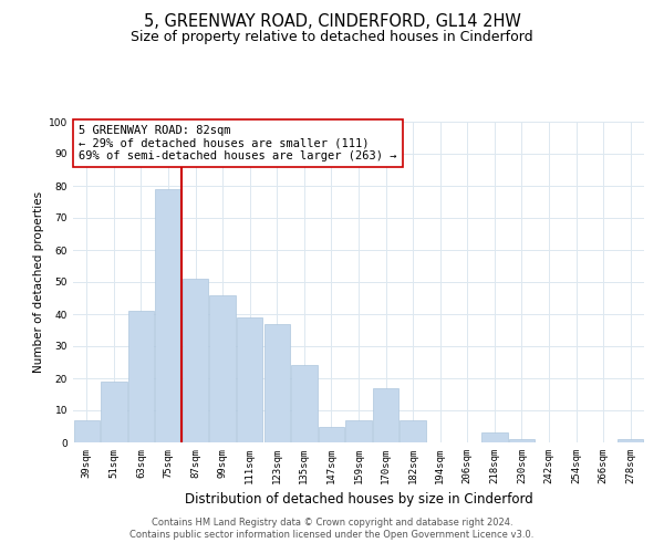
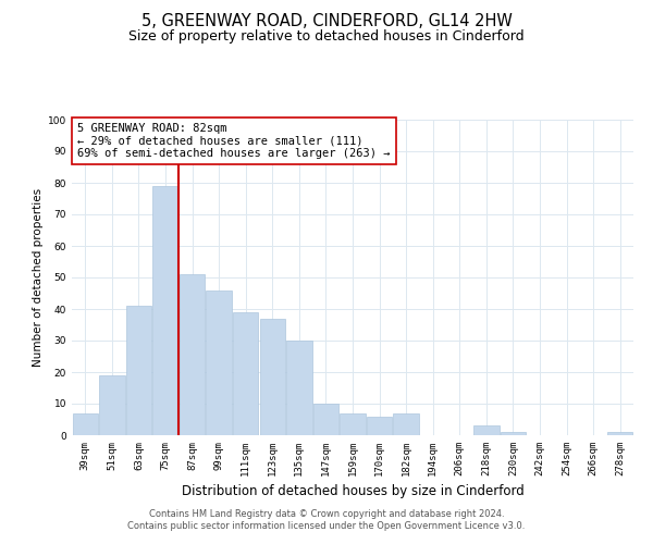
135sqm: 24 -> 30
147sqm: 5 -> 10
170sqm: 17 -> 6
